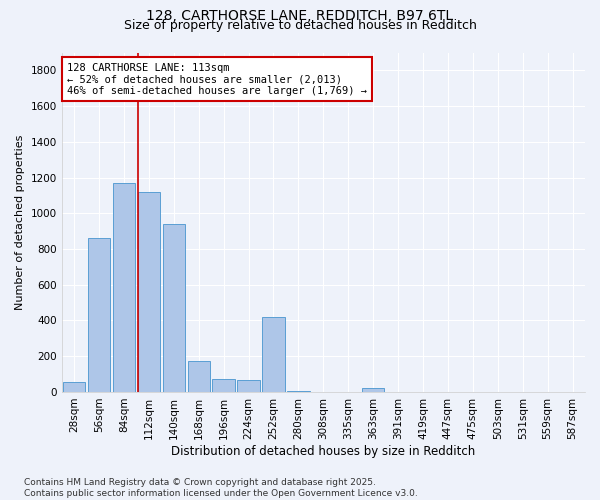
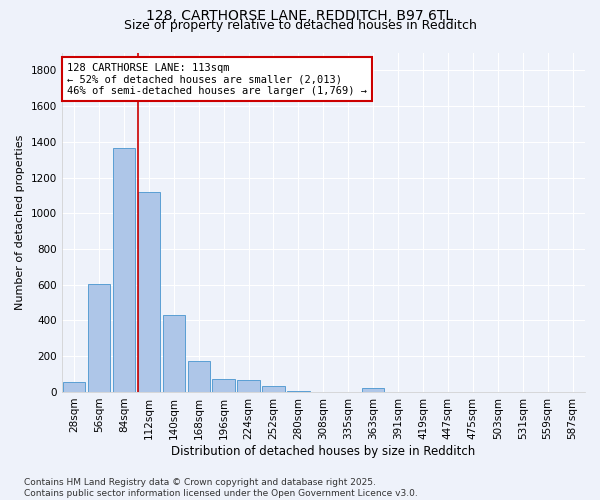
56sqm: 860 -> 600
84sqm: 1170 -> 1360
140sqm: 940 -> 430
252sqm: 420 -> 40
